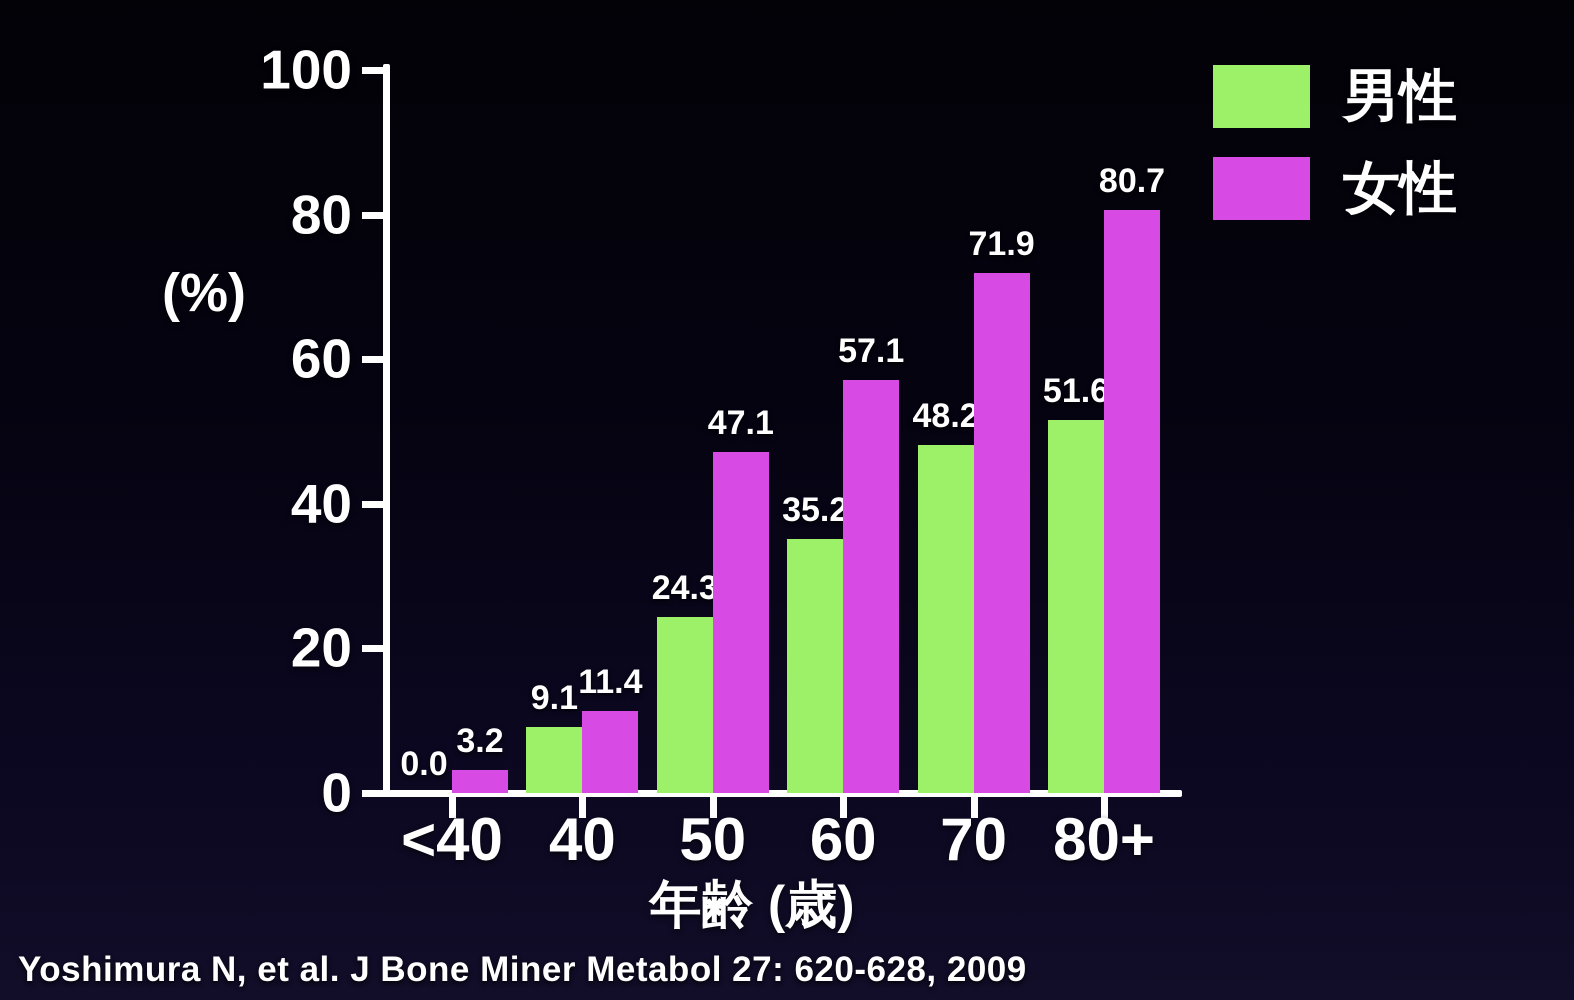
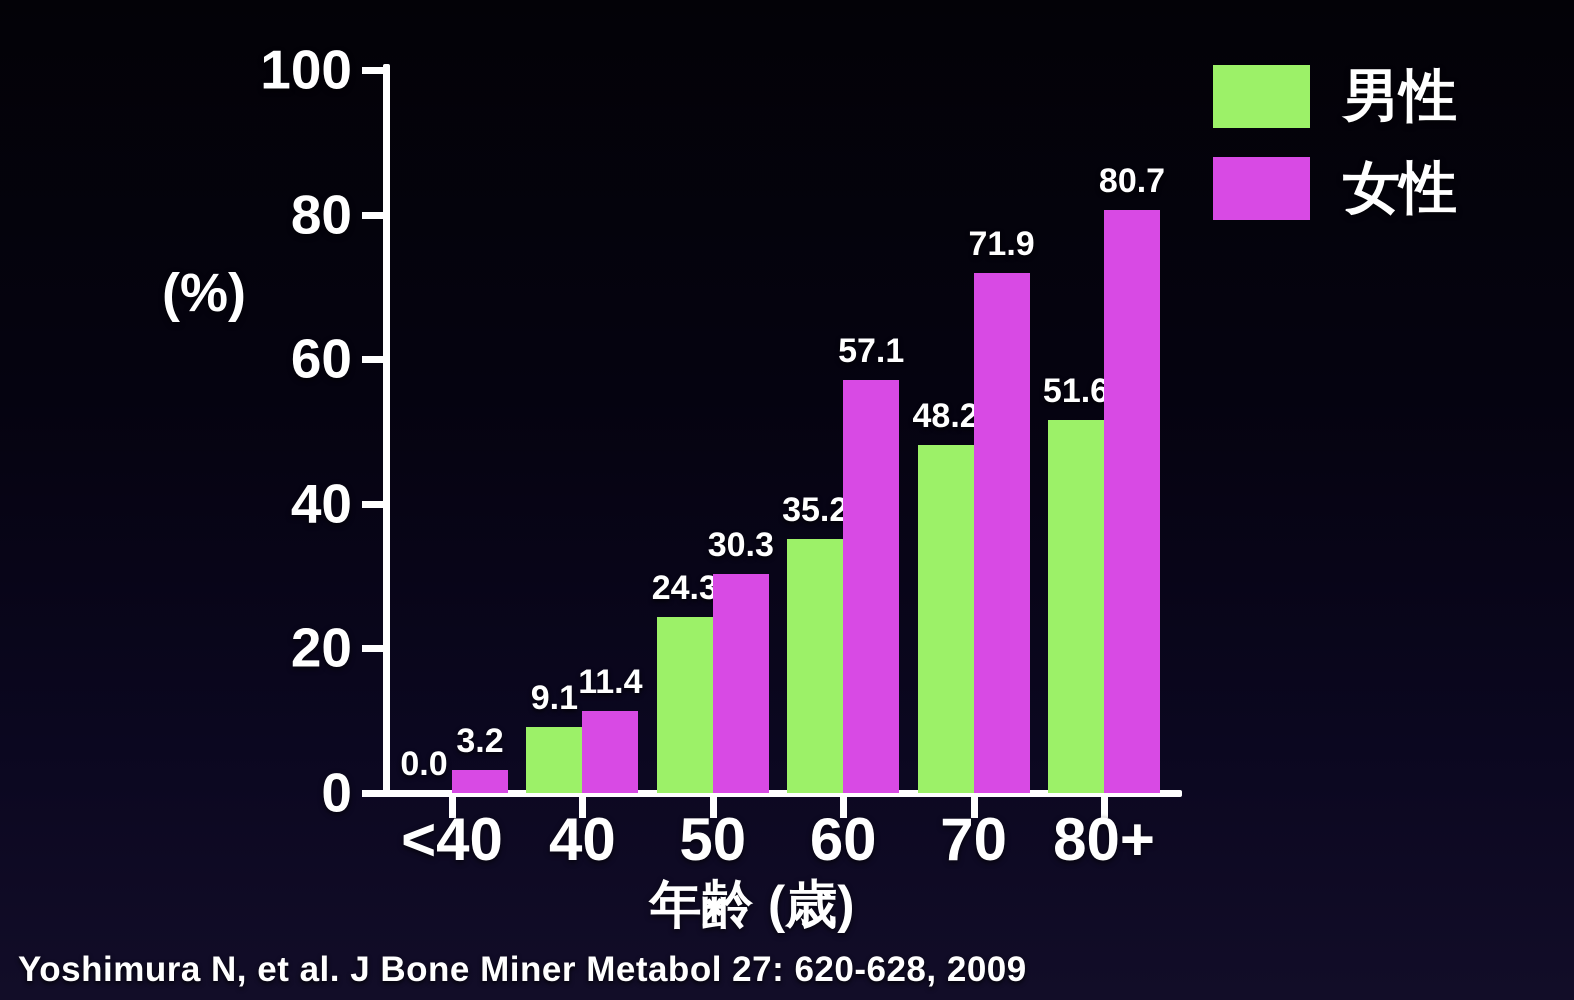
女性/50: 47.1 -> 30.3
